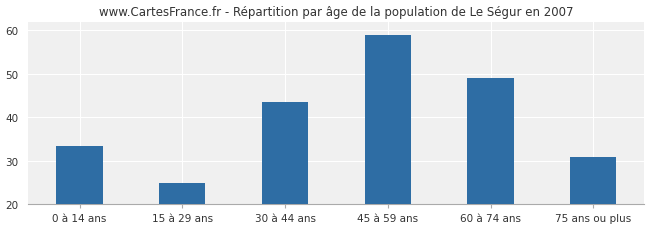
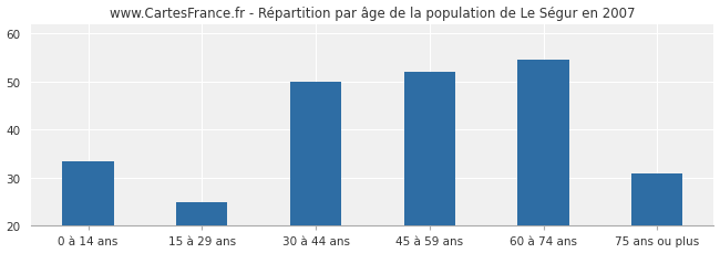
30 à 44 ans: 43.5 -> 50.0
45 à 59 ans: 59.0 -> 52.0
60 à 74 ans: 49.0 -> 54.5
